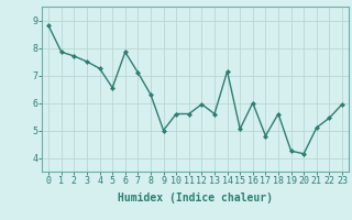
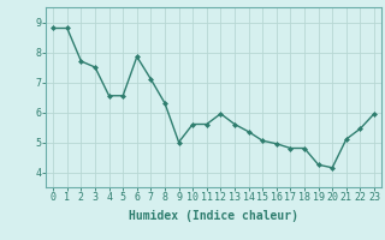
1: 7.85 -> 8.80
4: 7.25 -> 6.55
14: 7.15 -> 5.35
16: 6.00 -> 4.95
18: 5.60 -> 4.80
